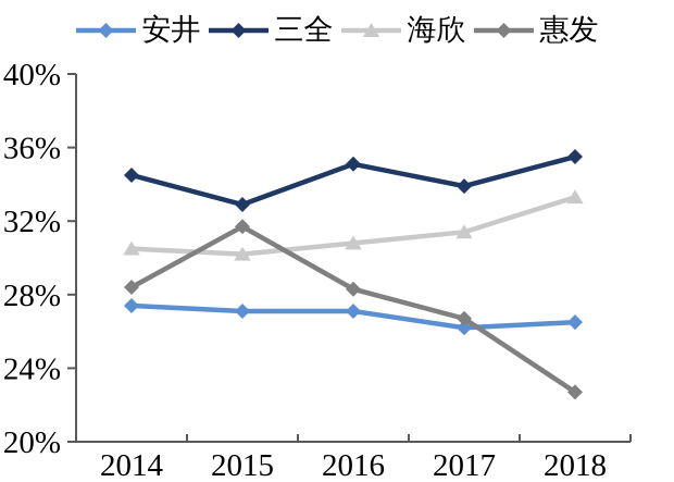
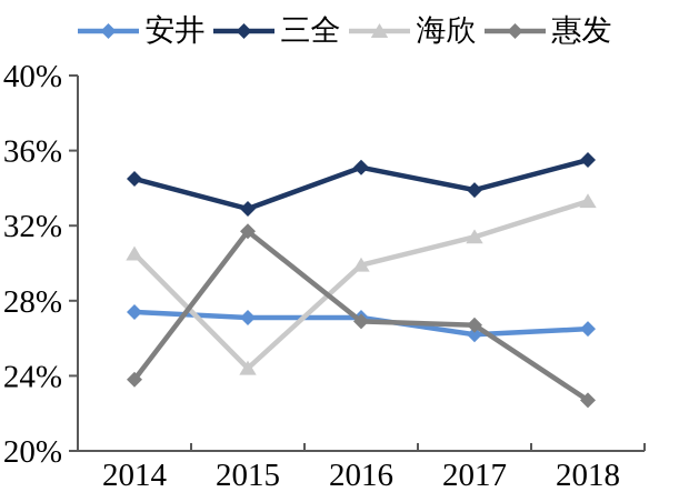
惠发/2014: 28.4% -> 23.8%
海欣/2015: 30.2% -> 24.4%
海欣/2016: 30.8% -> 29.9%
惠发/2016: 28.3% -> 26.9%
